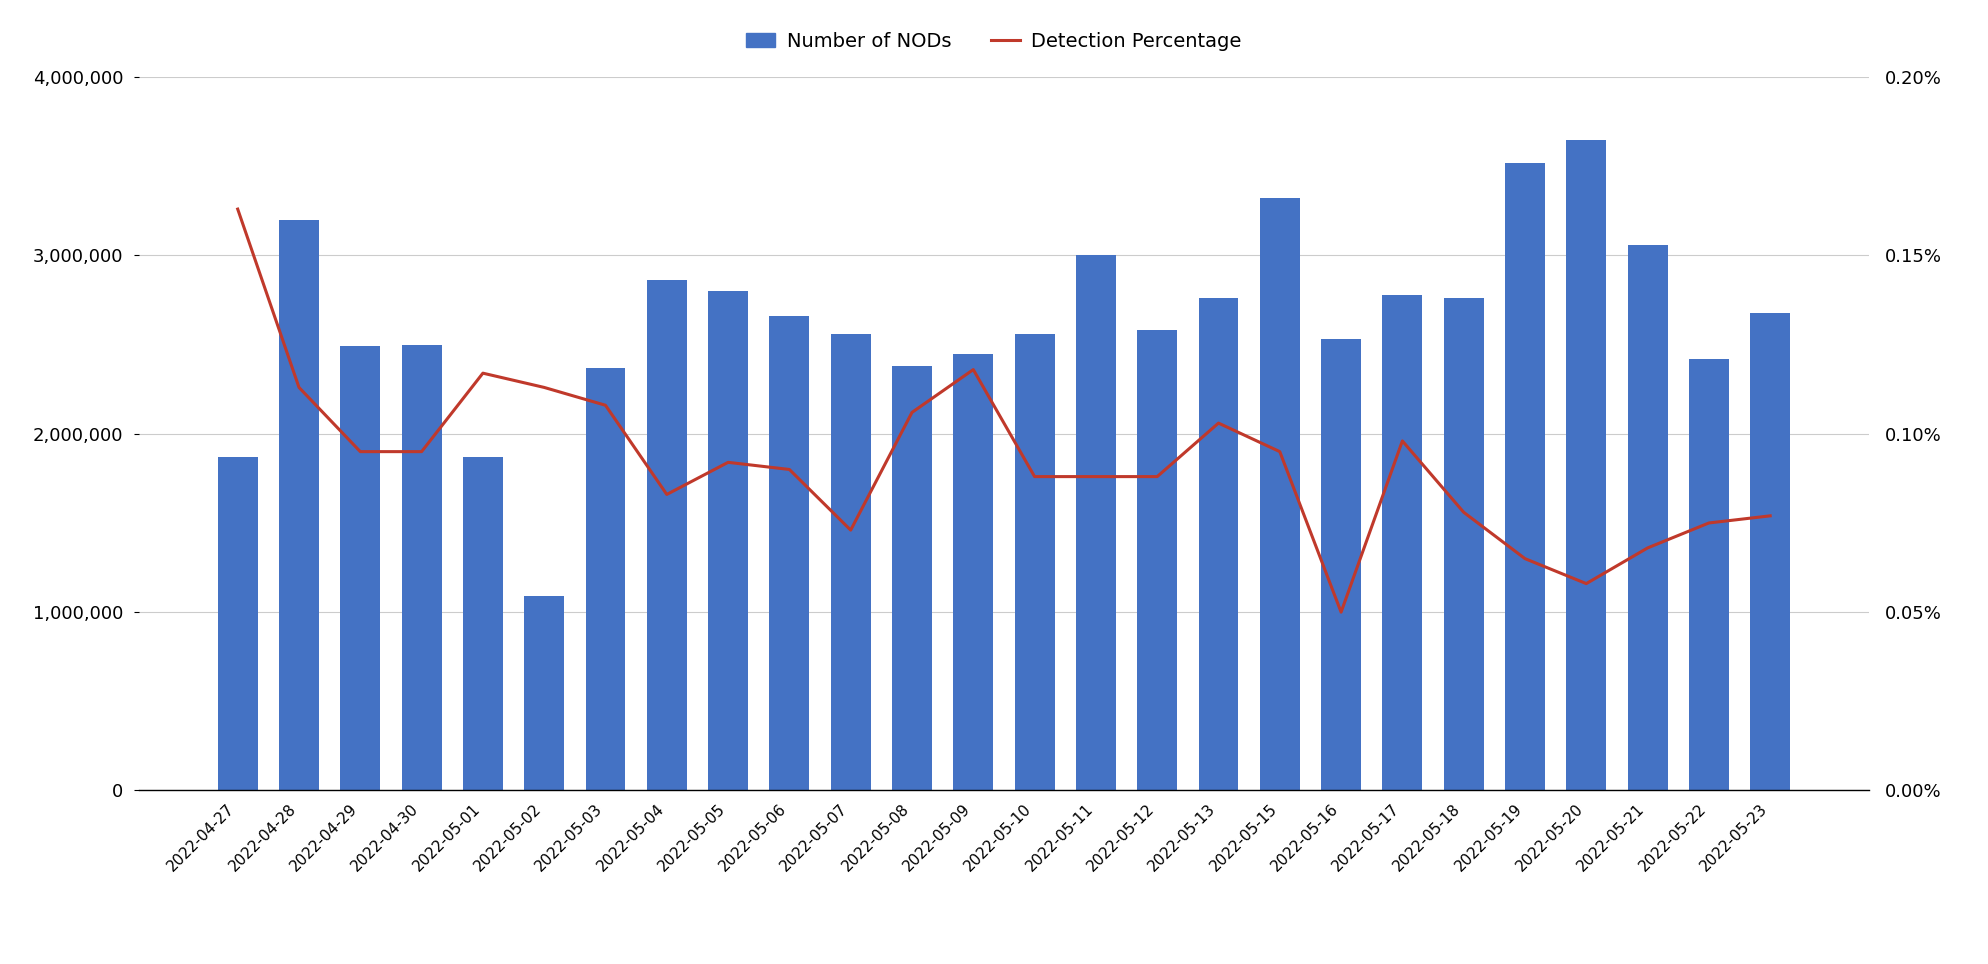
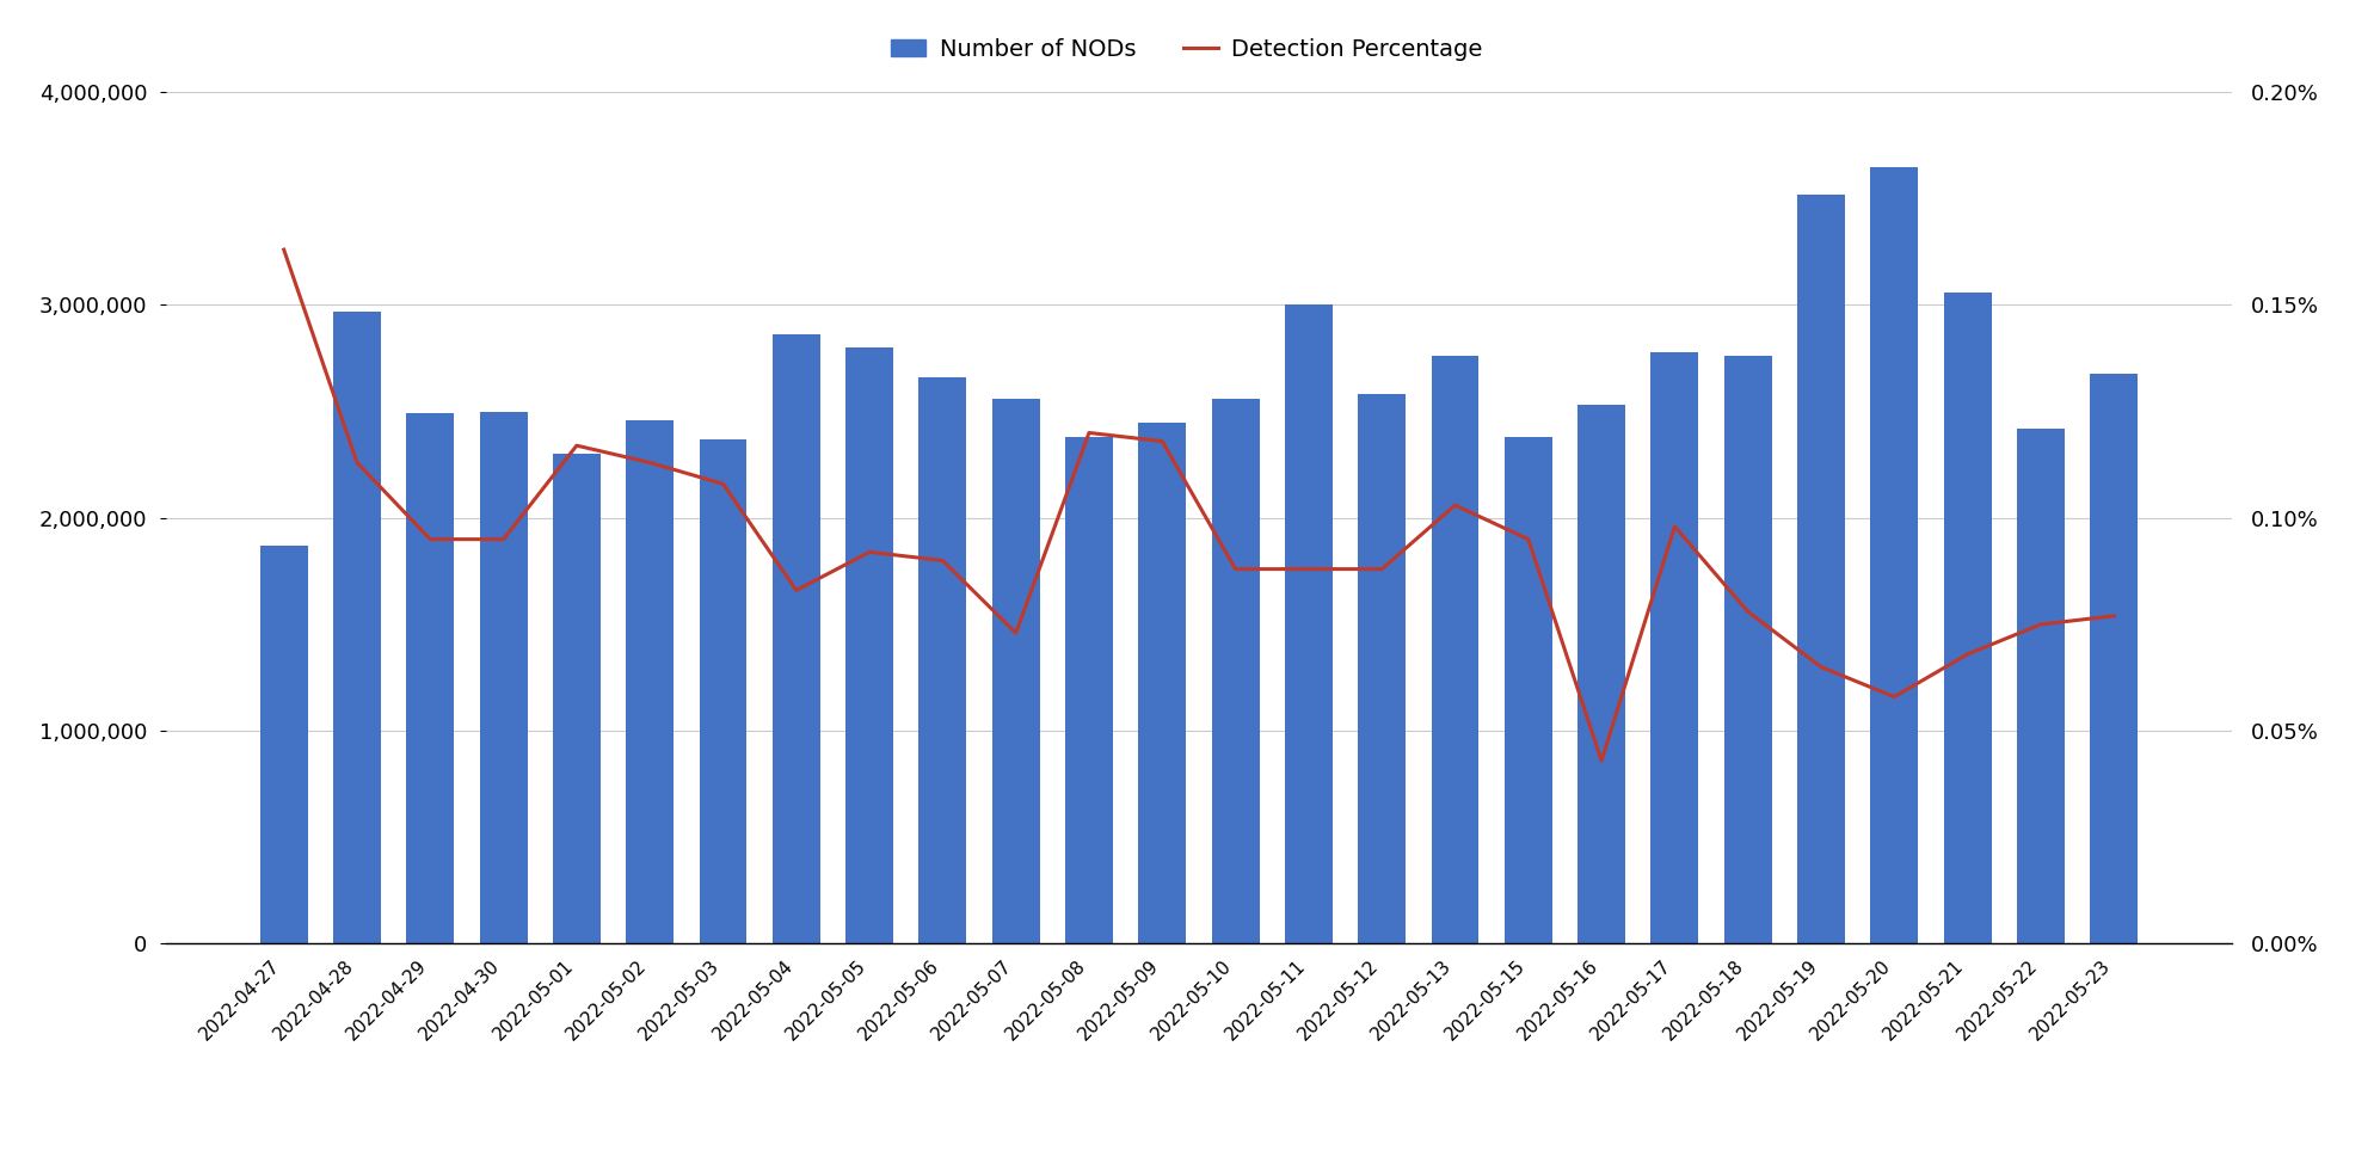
Number of NODs/2022-04-28: 3,200,000 -> 2,970,000
Number of NODs/2022-05-01: 1,870,000 -> 2,300,000
Number of NODs/2022-05-02: 1,090,000 -> 2,460,000
Detection Percentage/2022-05-08: 0.106% -> 0.120%
Number of NODs/2022-05-15: 3,320,000 -> 2,380,000
Detection Percentage/2022-05-16: 0.050% -> 0.043%
